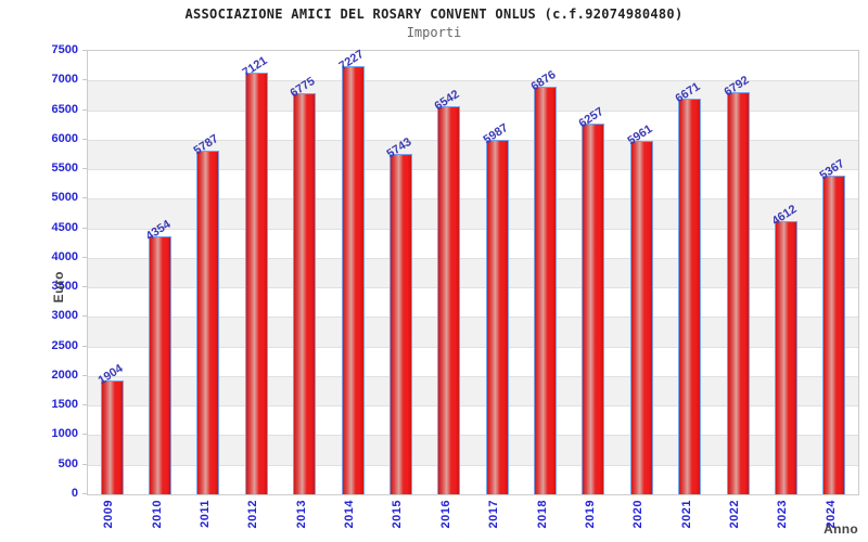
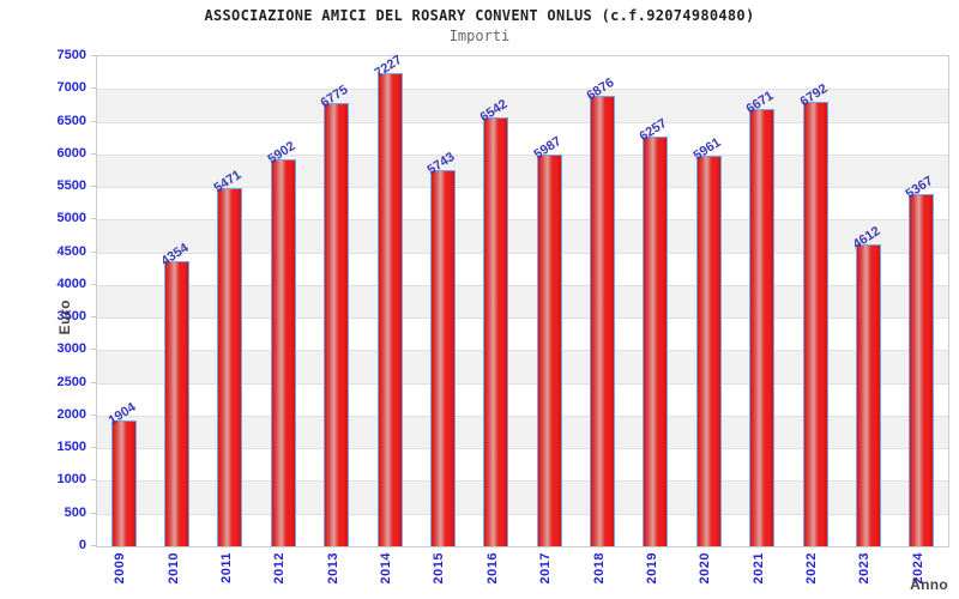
2011: 5787 -> 5471
2012: 7121 -> 5902
